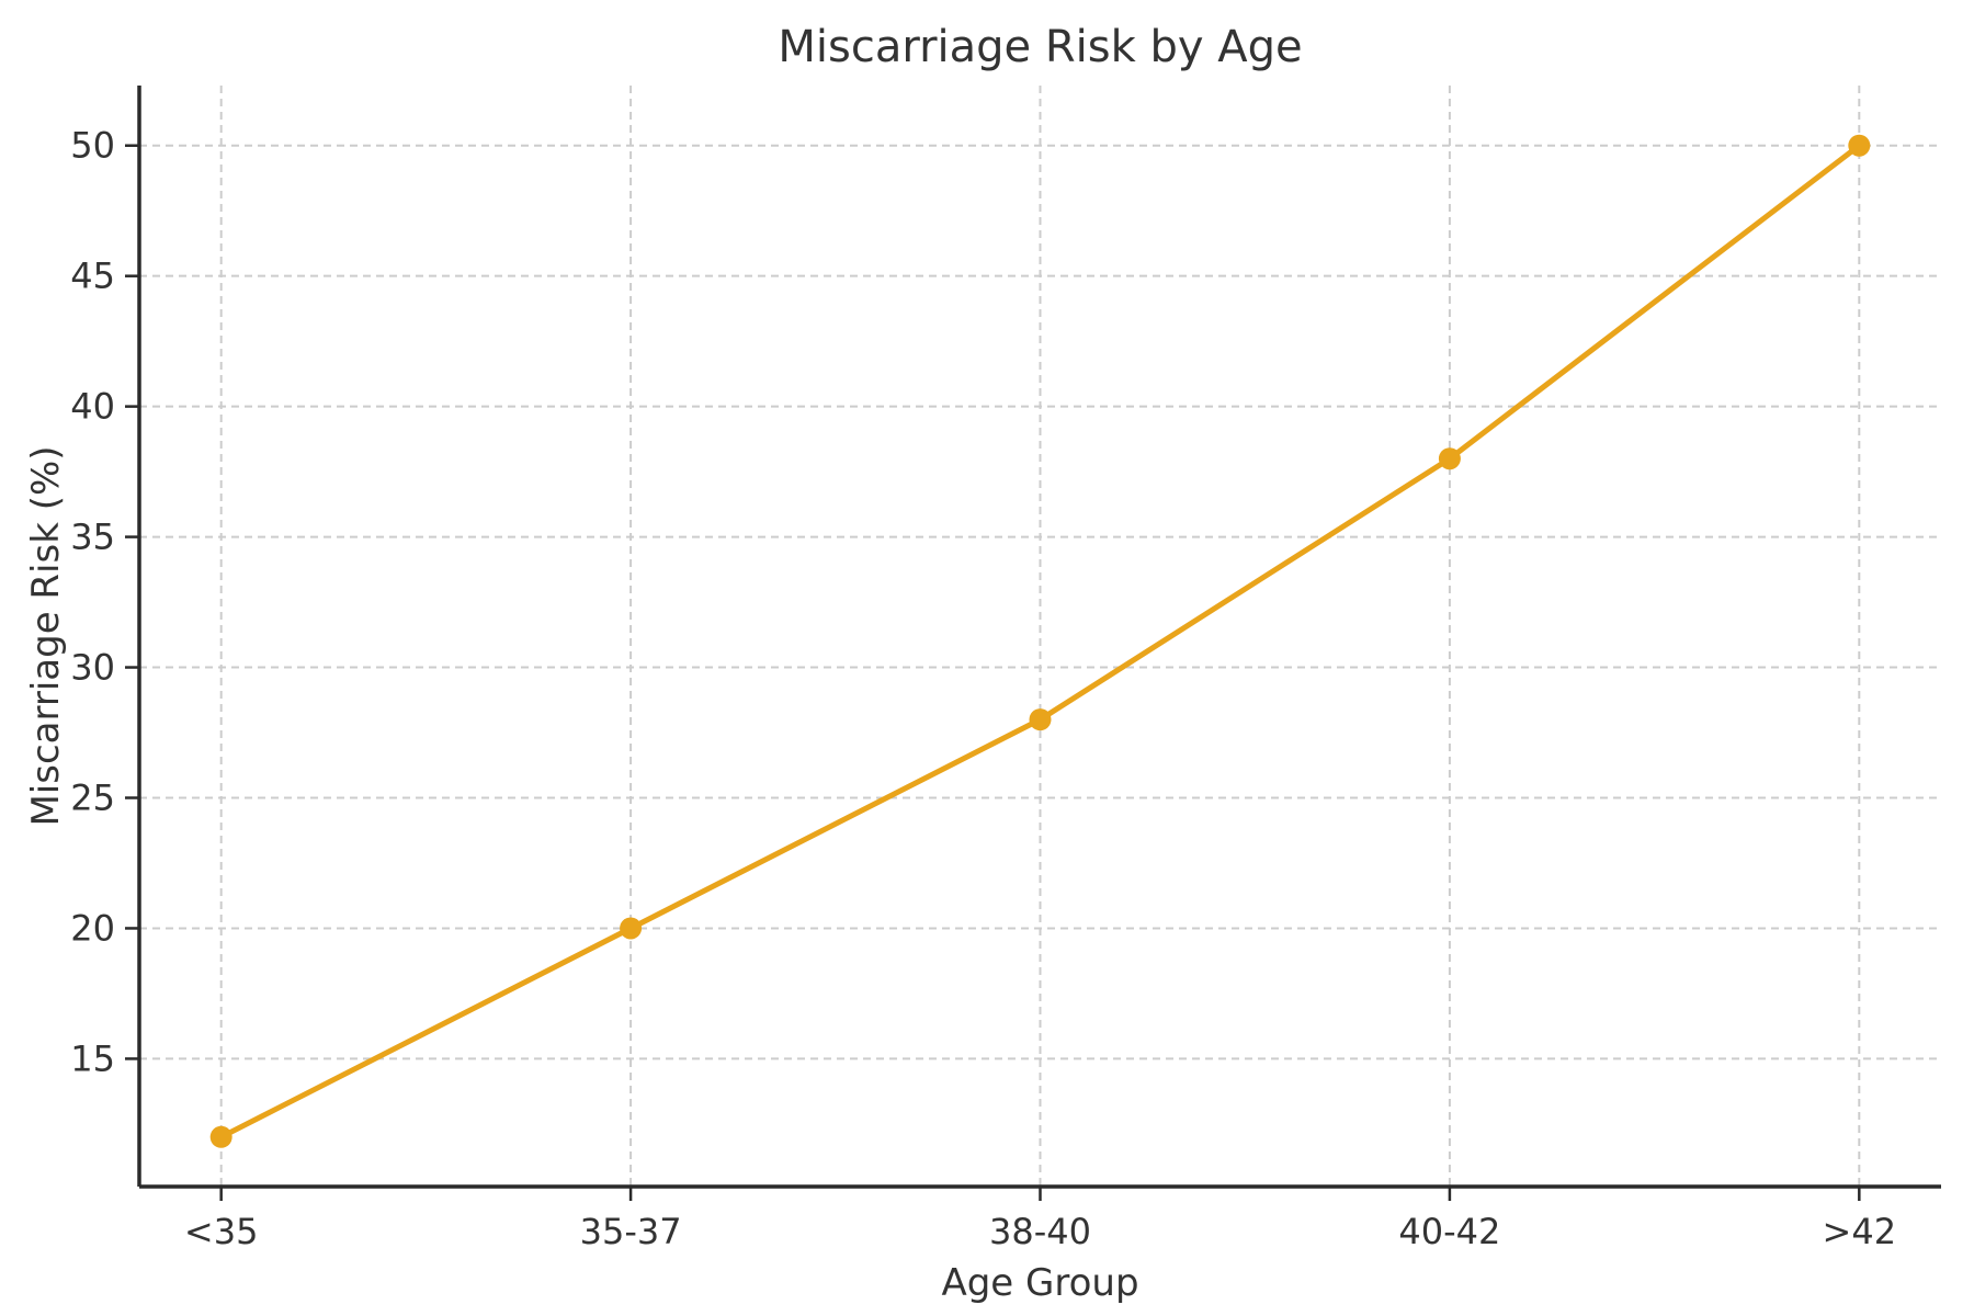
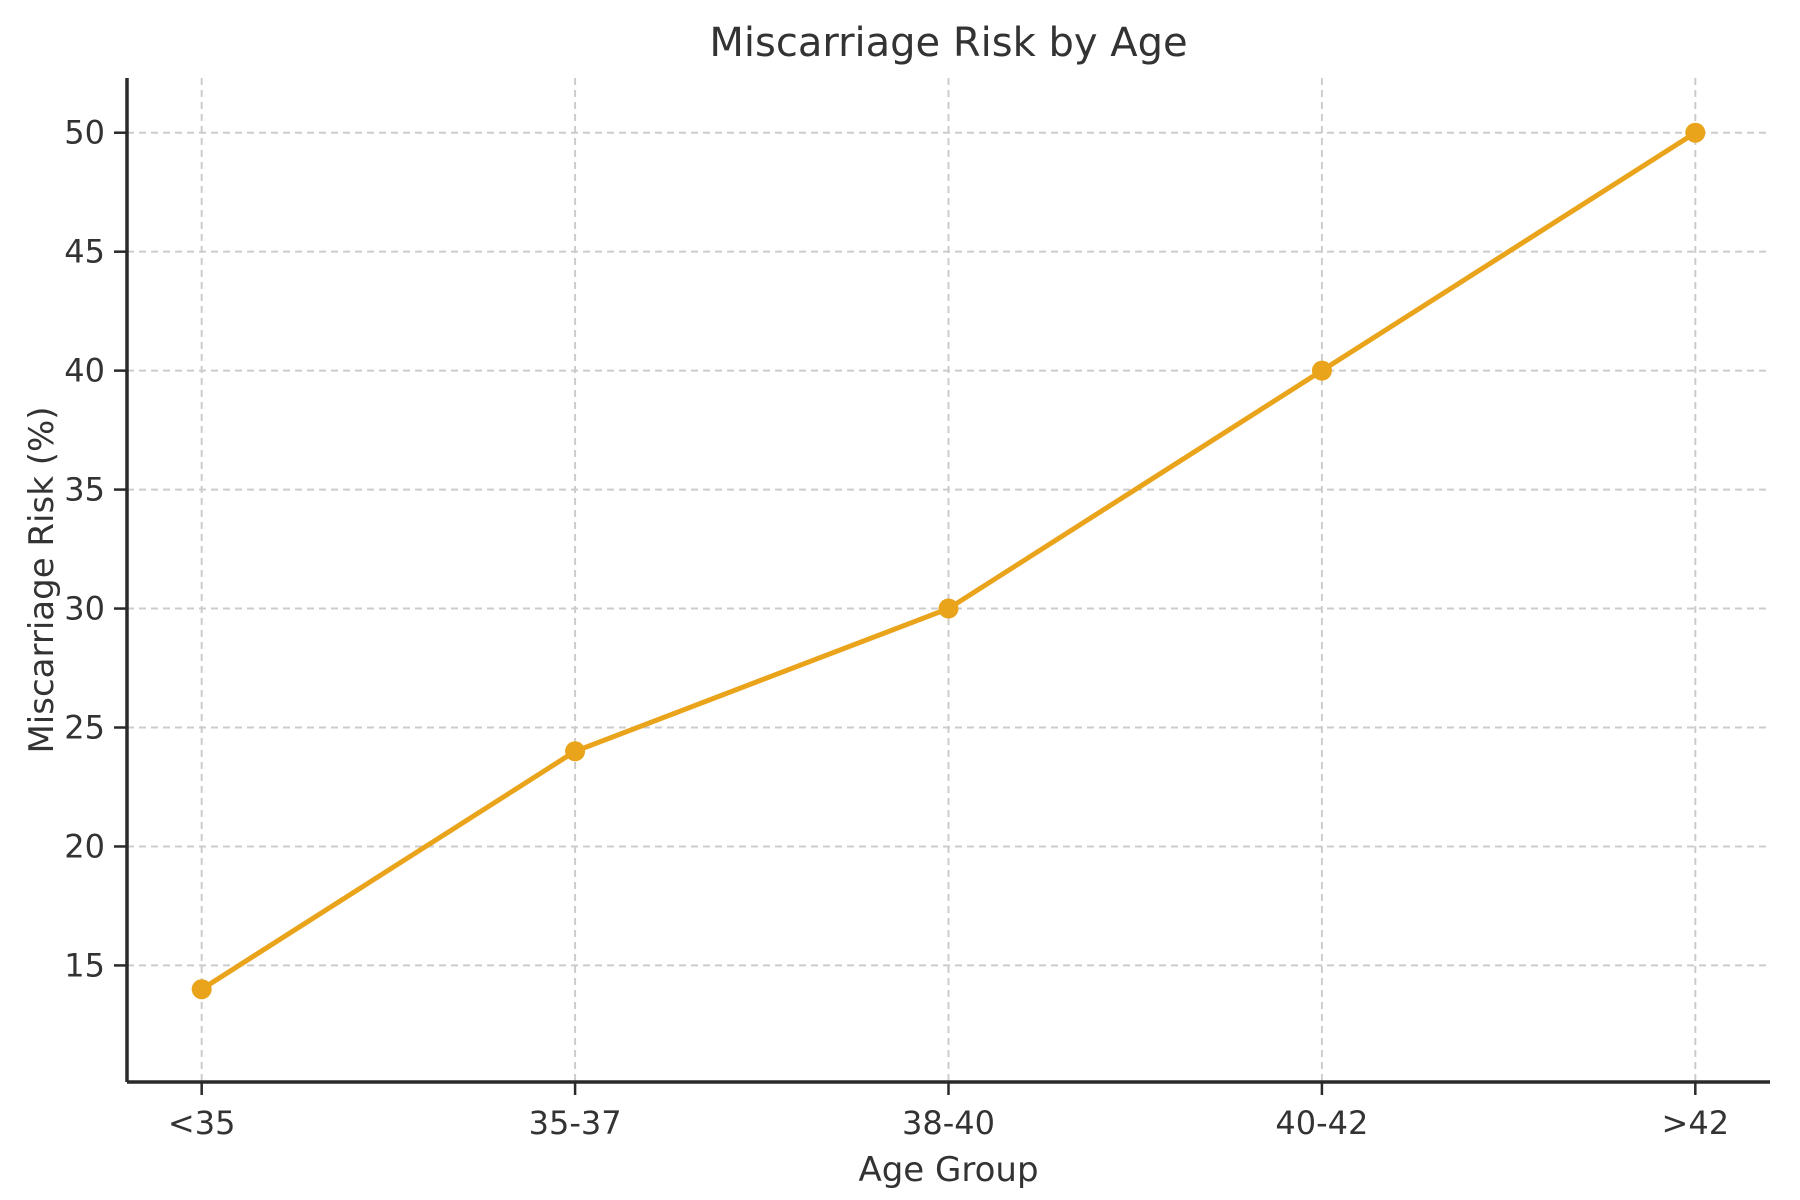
<35: 12 -> 14
35-37: 20 -> 24
38-40: 28 -> 30
40-42: 38 -> 40
